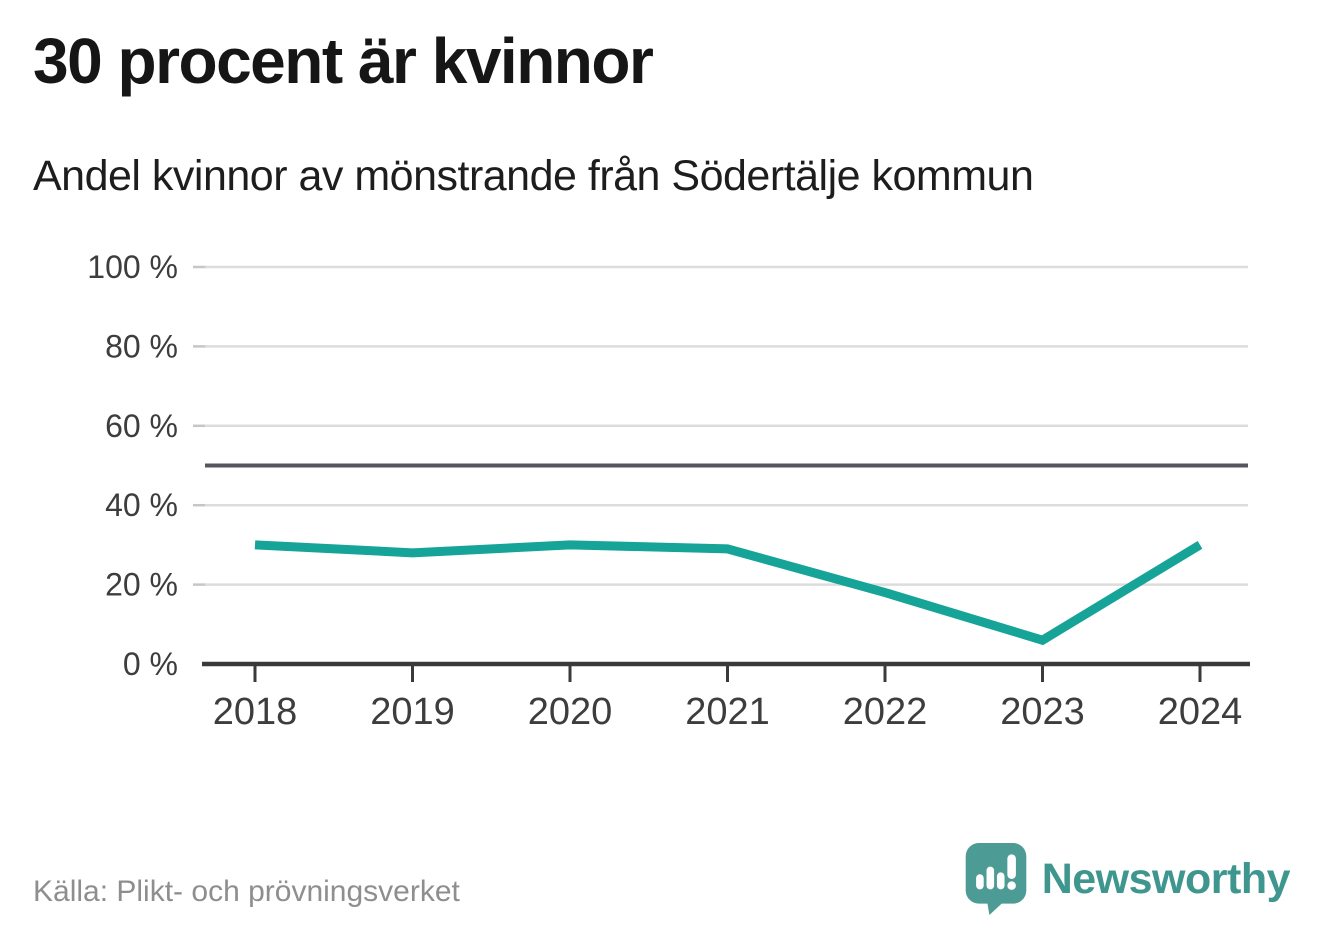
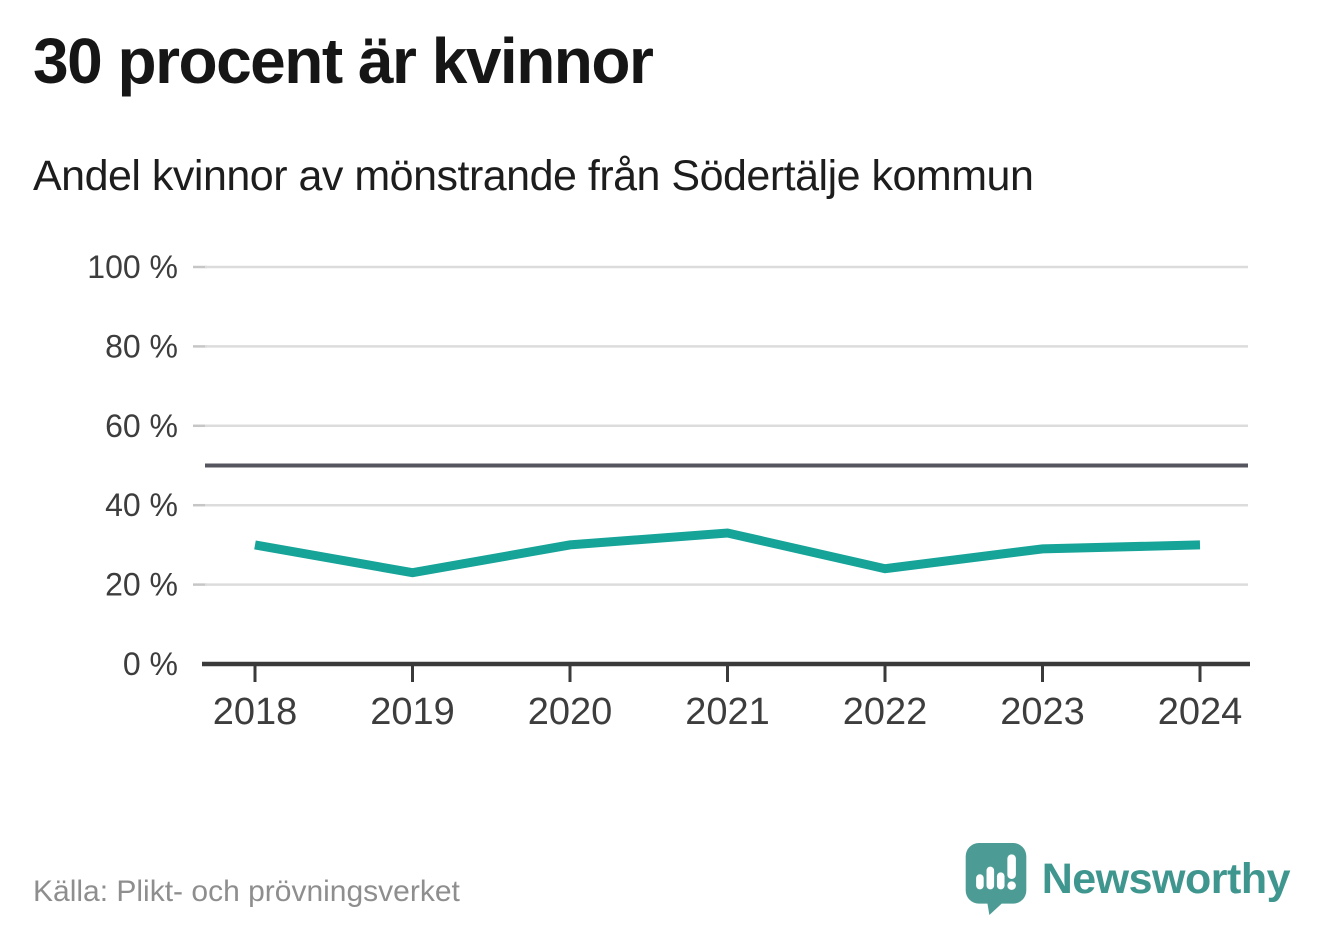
2019: 28% -> 23%
2021: 29% -> 33%
2022: 18% -> 24%
2023: 6% -> 29%
